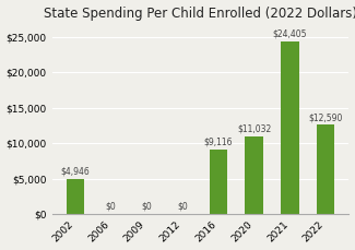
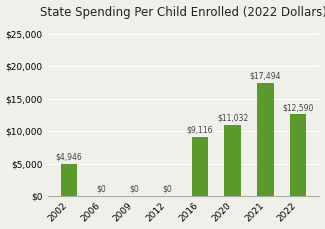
2021: $24,405 -> $17,494
